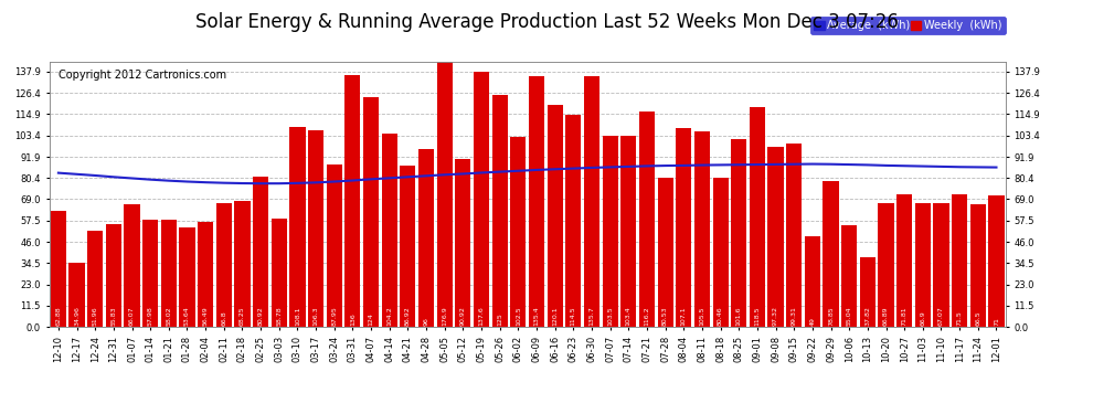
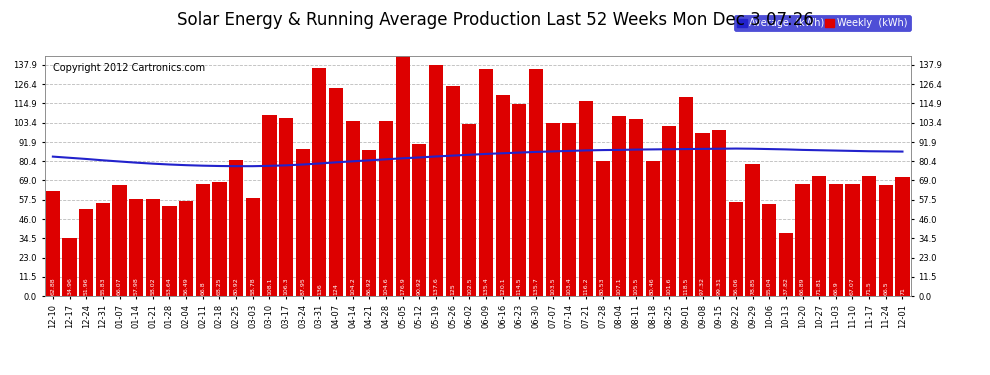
Weekly (kWh)/04-28: 96 -> 105
Weekly (kWh)/09-22: 49 -> 56
